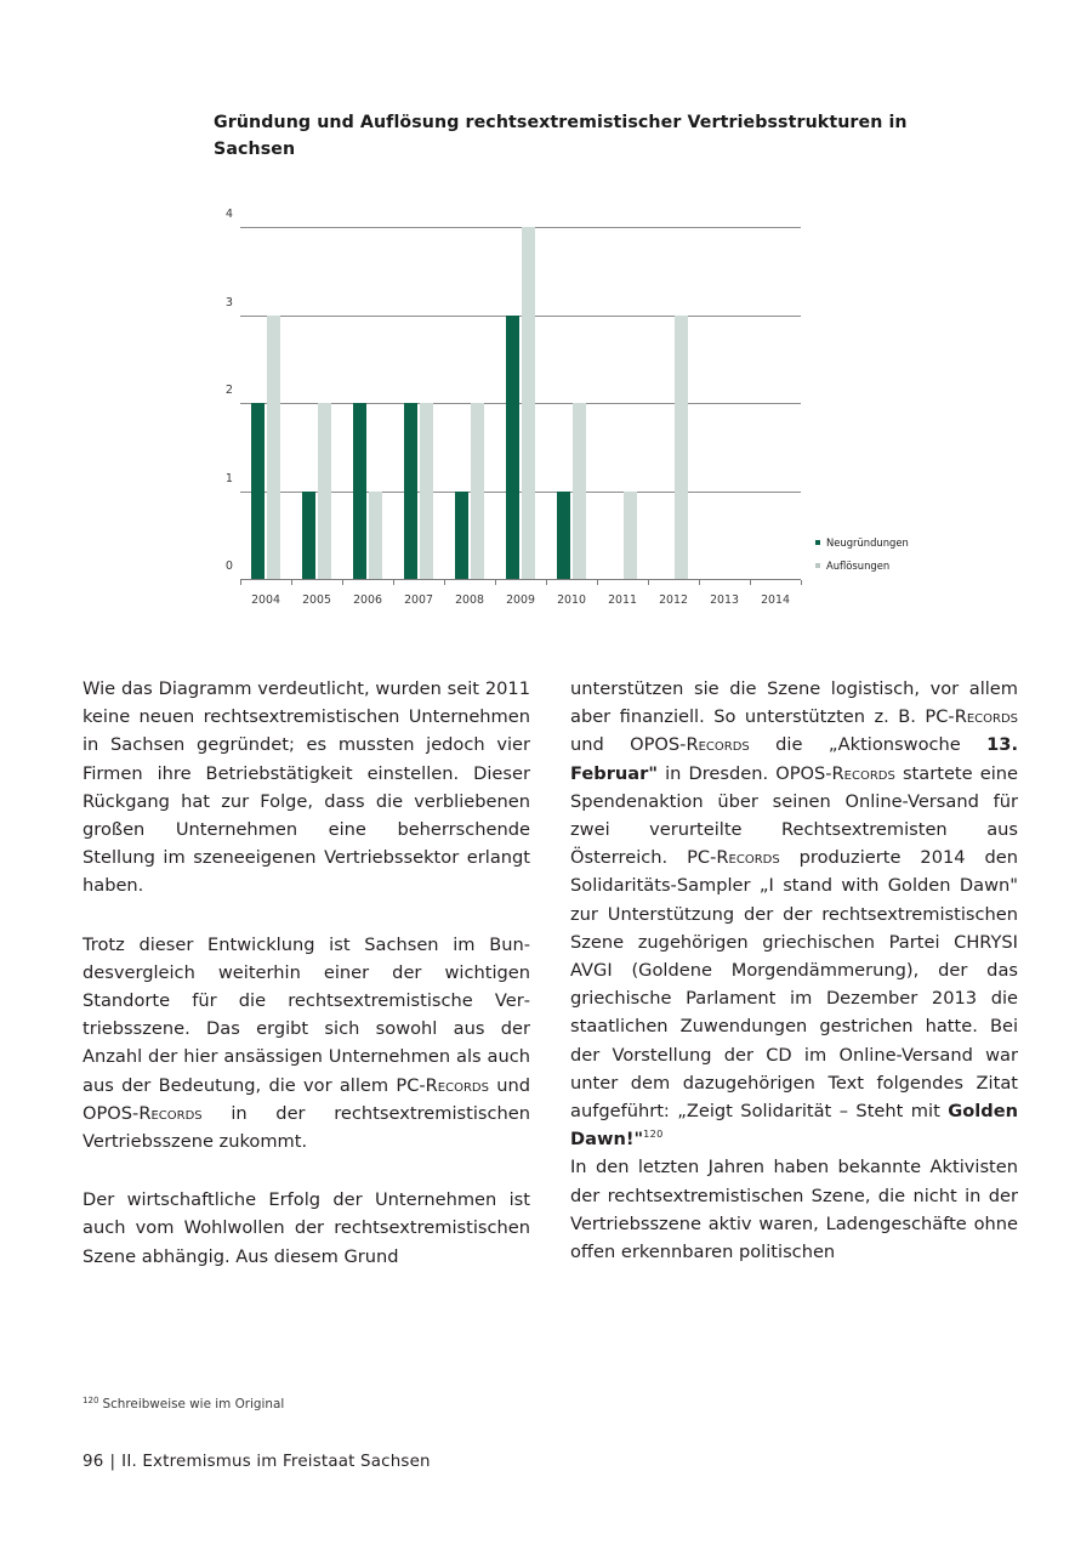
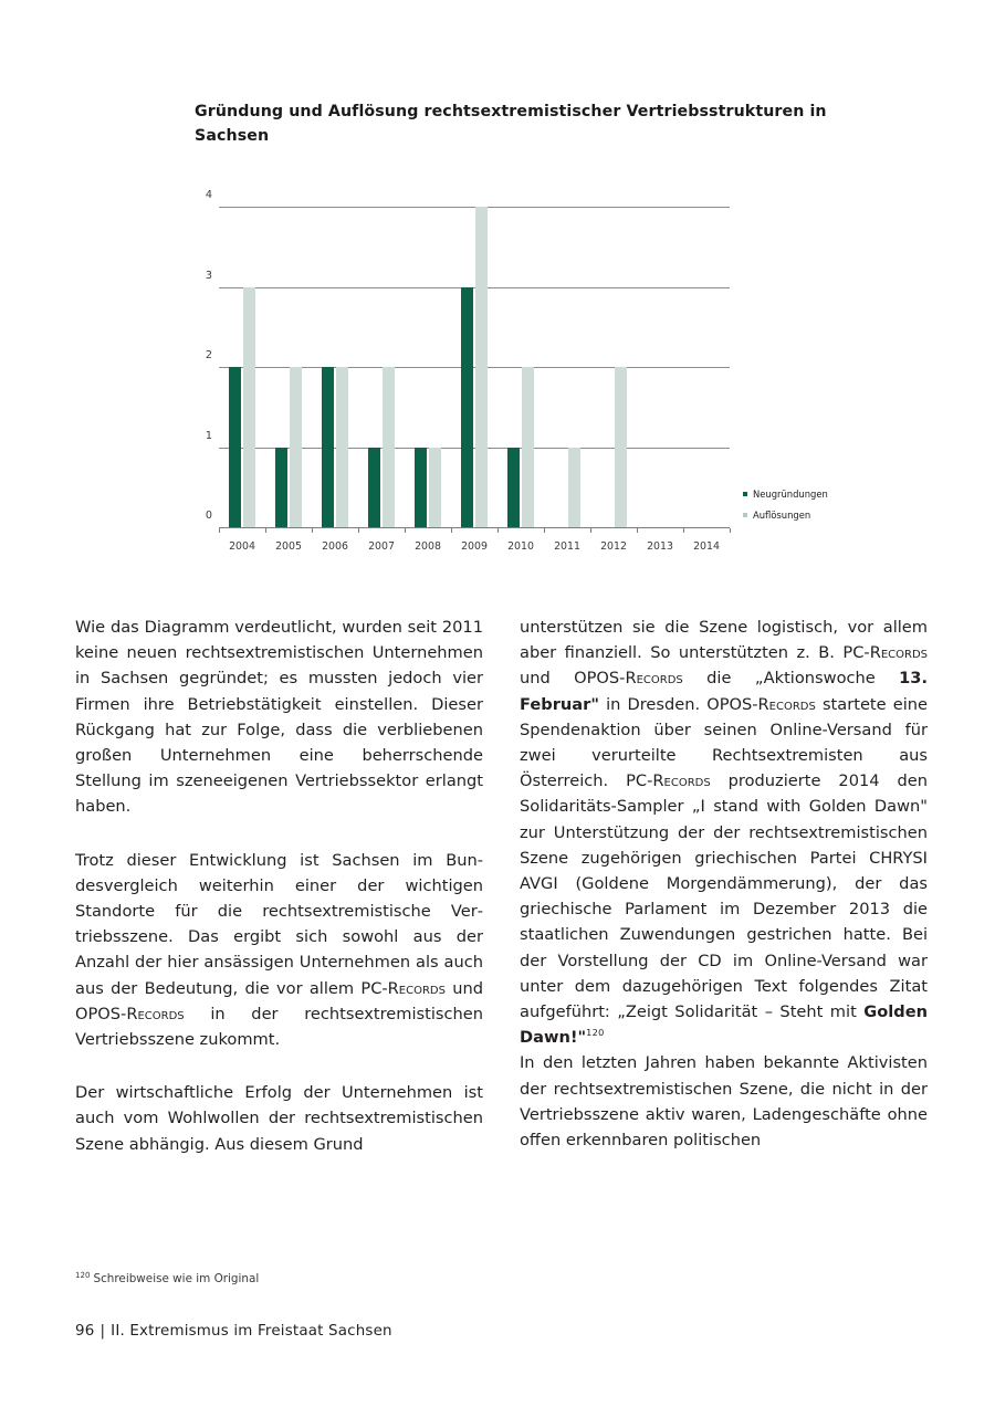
Auflösungen/2006: 1 -> 2
Neugründungen/2007: 2 -> 1
Auflösungen/2008: 2 -> 1
Auflösungen/2012: 3 -> 2
